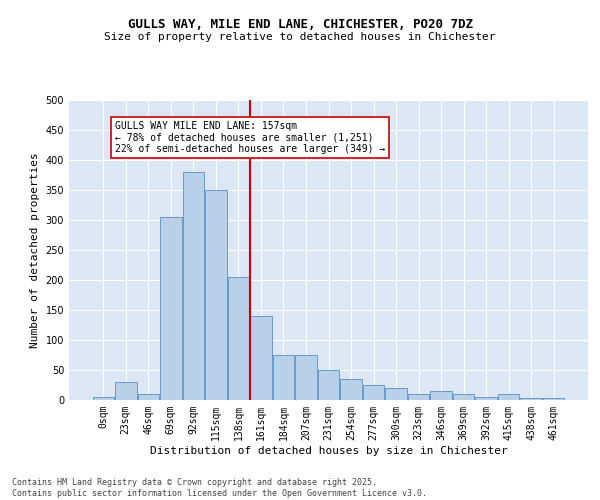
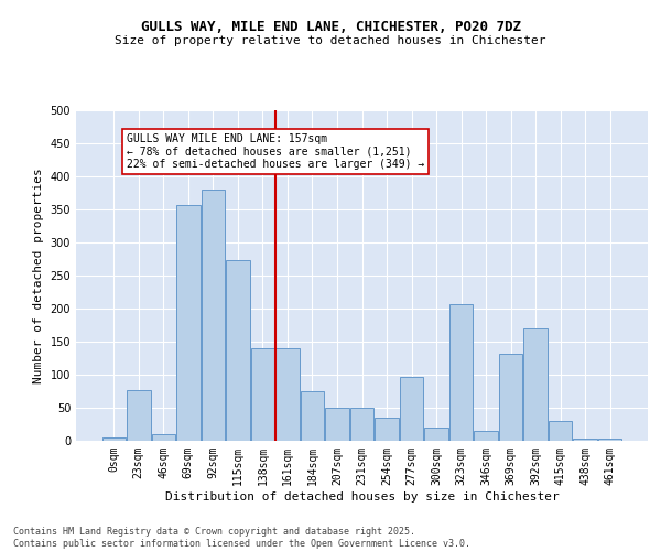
23sqm: 30 -> 76
69sqm: 305 -> 356
115sqm: 350 -> 274
138sqm: 205 -> 140
207sqm: 75 -> 50
277sqm: 25 -> 96
323sqm: 10 -> 206
369sqm: 10 -> 132
392sqm: 5 -> 170
415sqm: 10 -> 30
